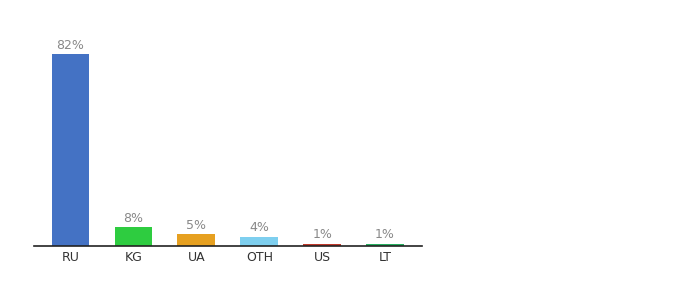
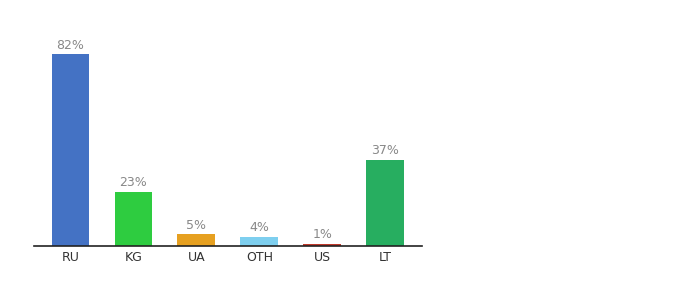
KG: 8% -> 23%
LT: 1% -> 37%
